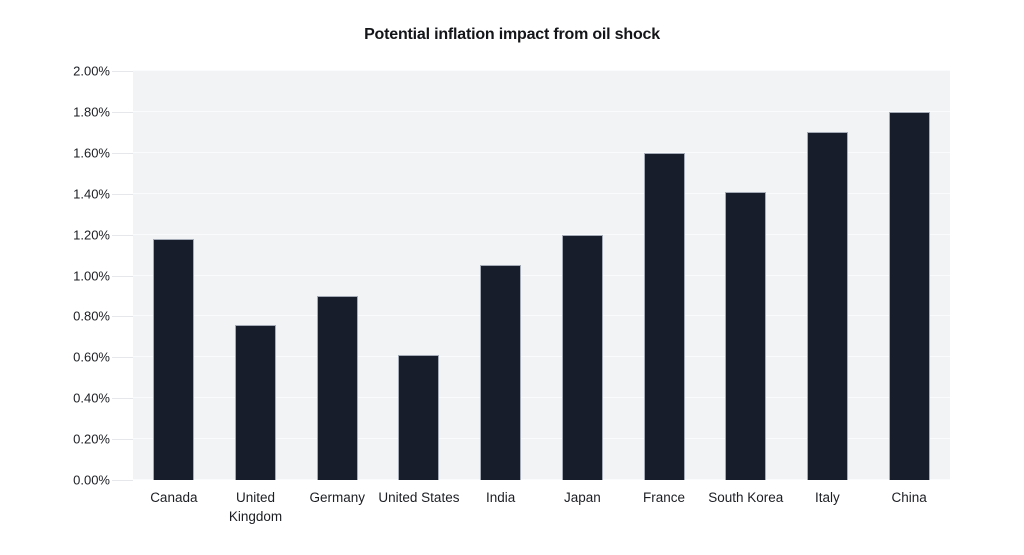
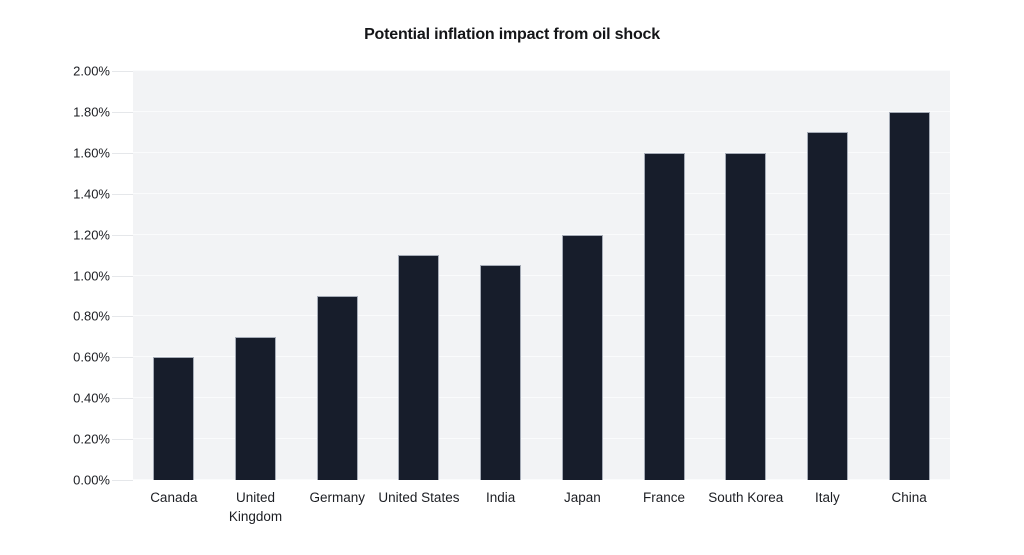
Canada: 1.18% -> 0.60%
United Kingdom: 0.76% -> 0.70%
United States: 0.61% -> 1.10%
South Korea: 1.41% -> 1.60%
